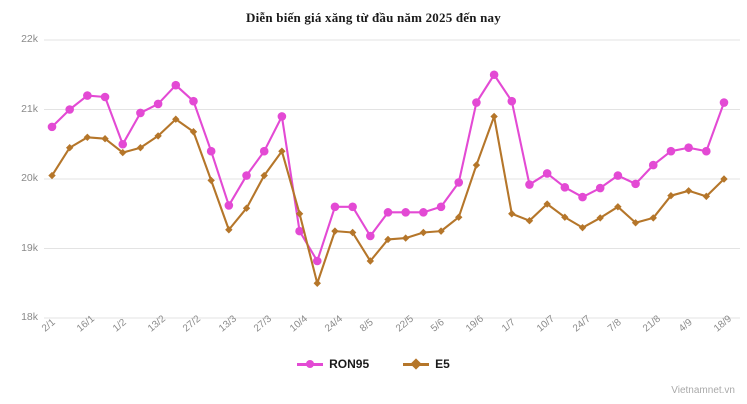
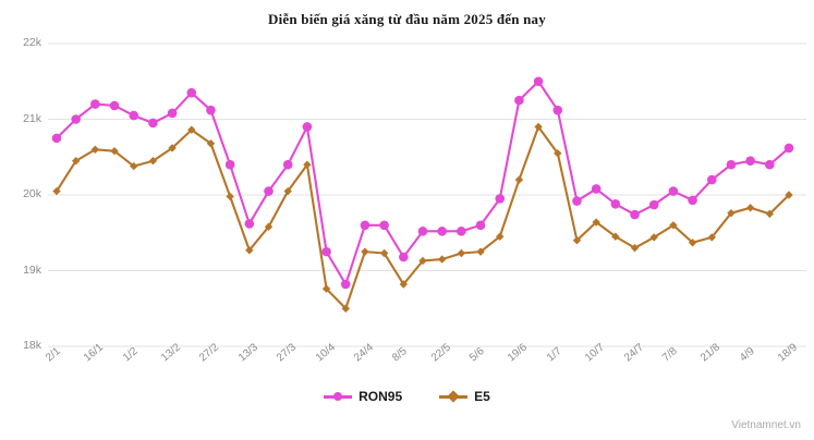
RON95/1/2: 20.5k -> 21.0k
E5/10/4: 19.5k -> 18.8k
RON95/19/6: 21.1k -> 21.2k
E5/1/7: 19.5k -> 20.6k
RON95/18/9: 21.1k -> 20.6k
